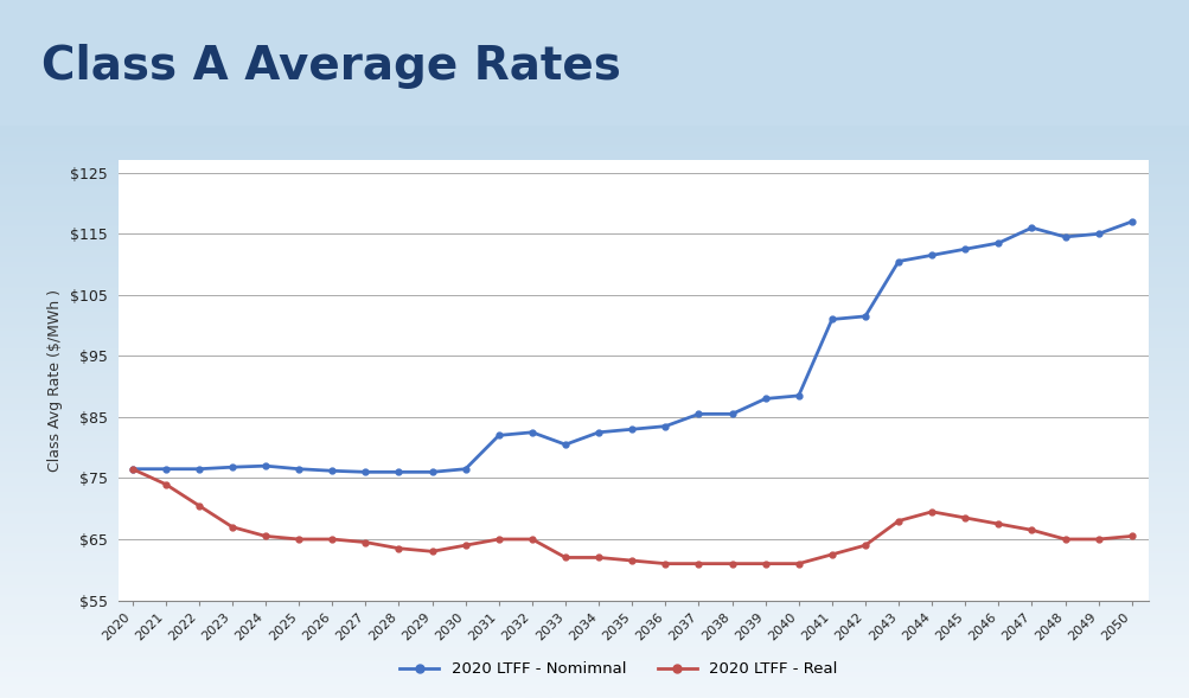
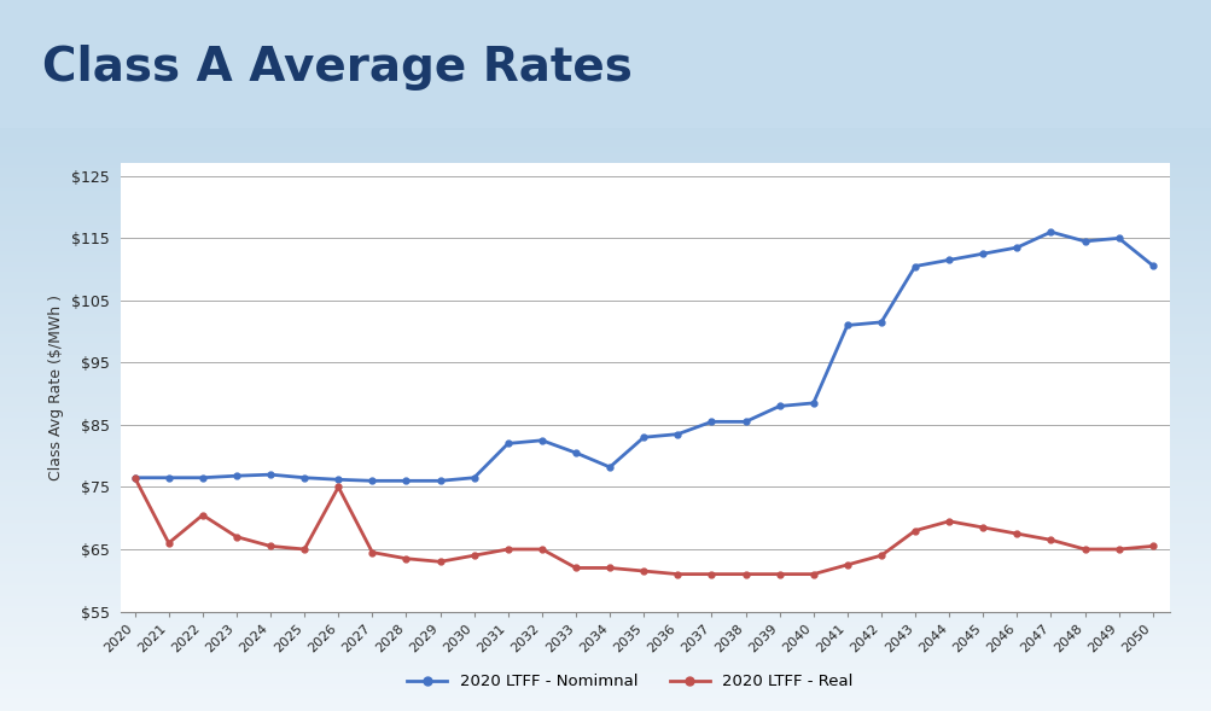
2020 LTFF - Real/2021: $74.0 -> $66.0
2020 LTFF - Real/2026: $65.0 -> $75.0
2020 LTFF - Nomimnal/2034: $82.5 -> $78.2
2020 LTFF - Nomimnal/2050: $117.0 -> $110.6
